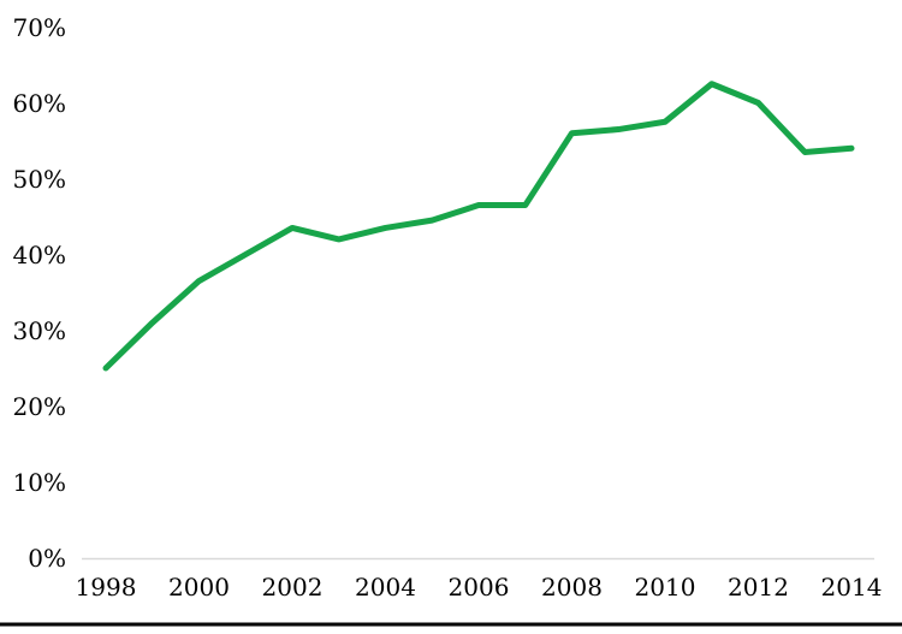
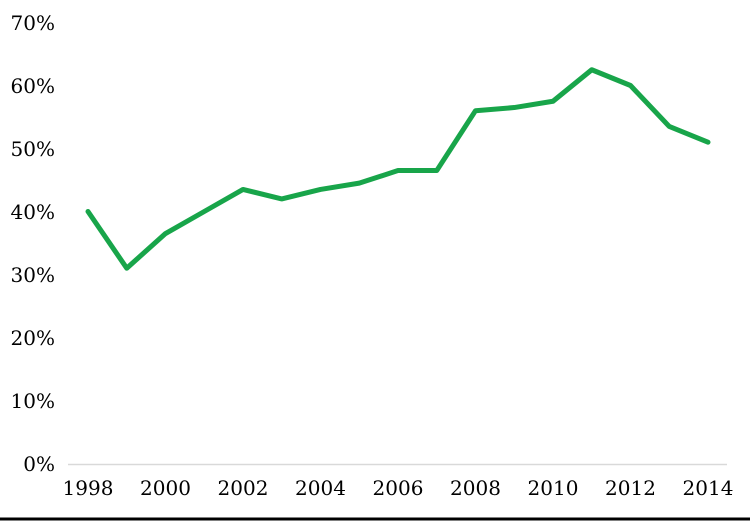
1998: 25% -> 40%
2014: 54% -> 51%
